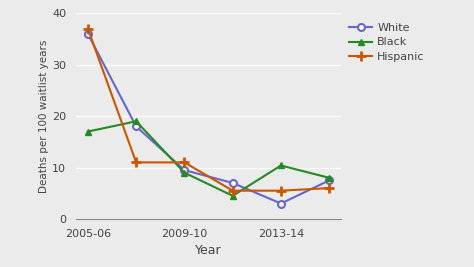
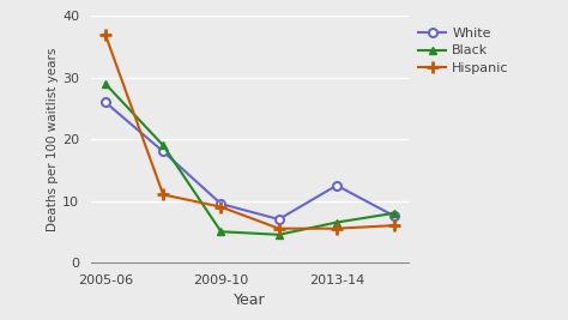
White/2005-06: 36.0 -> 26.0
Black/2005-06: 17.0 -> 29.0
Black/2009-10: 9.0 -> 5.0
Hispanic/2009-10: 11.0 -> 9.0
White/2013-14: 3.0 -> 12.5
Black/2013-14: 10.4 -> 6.5
